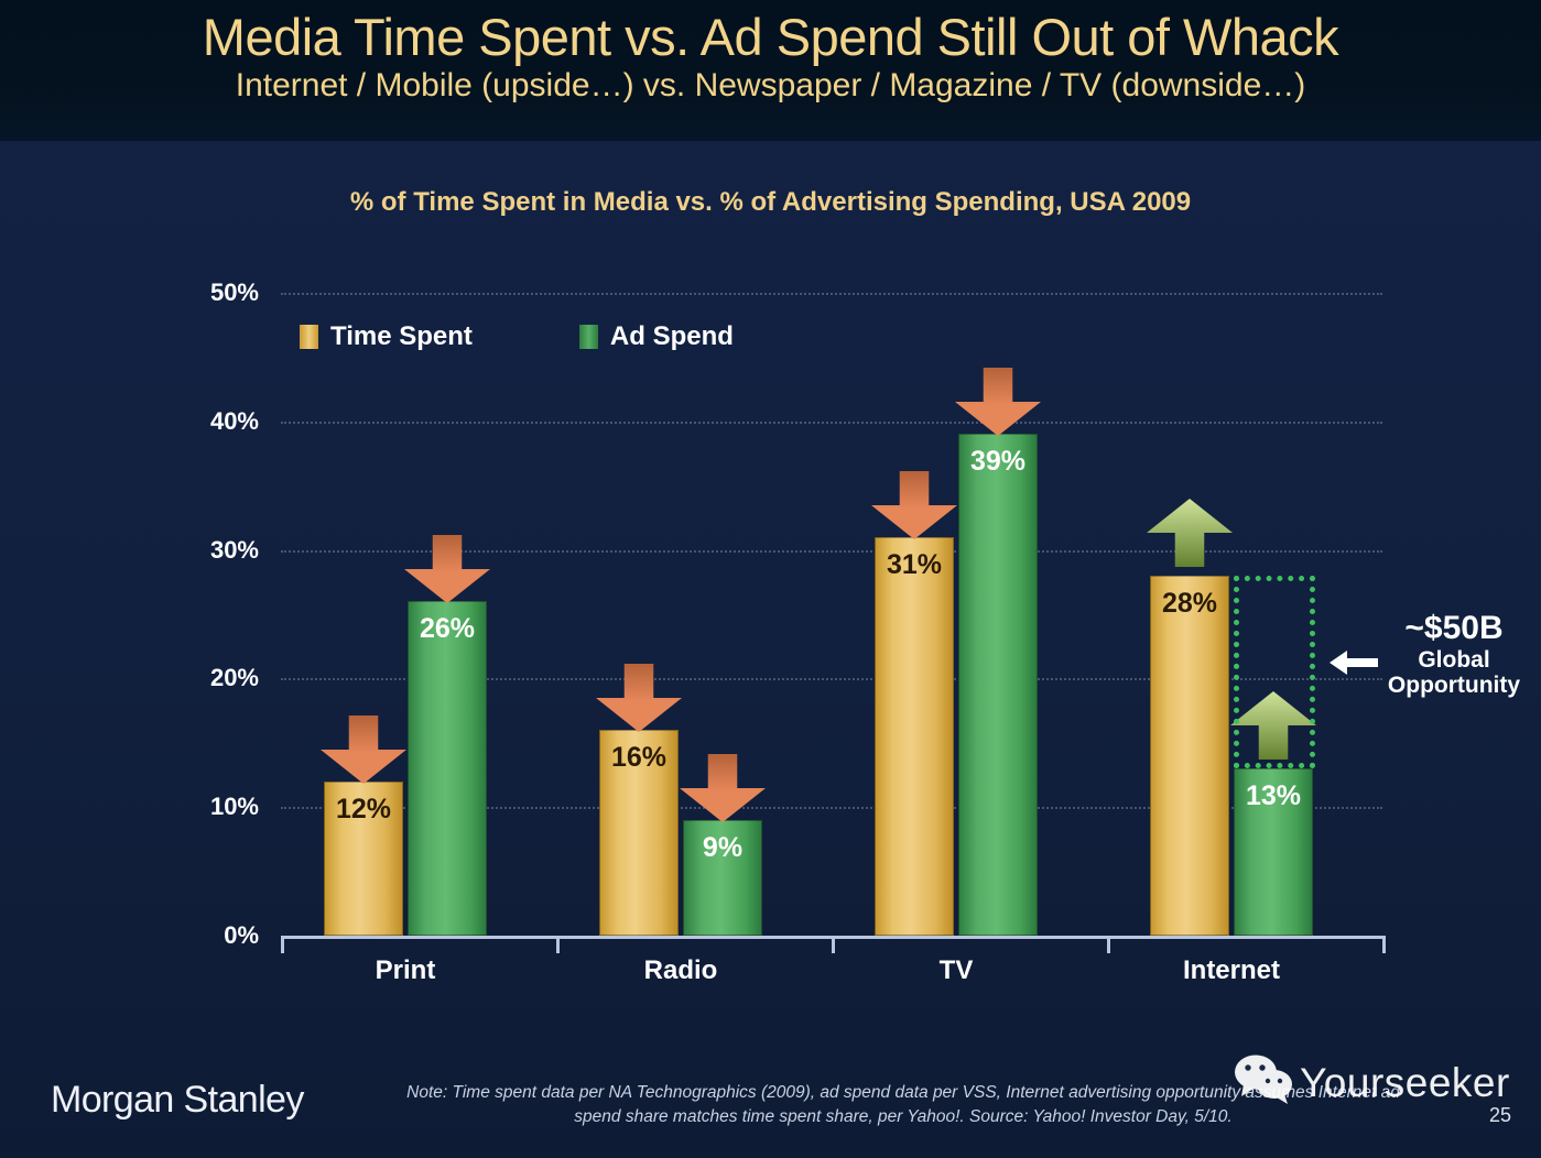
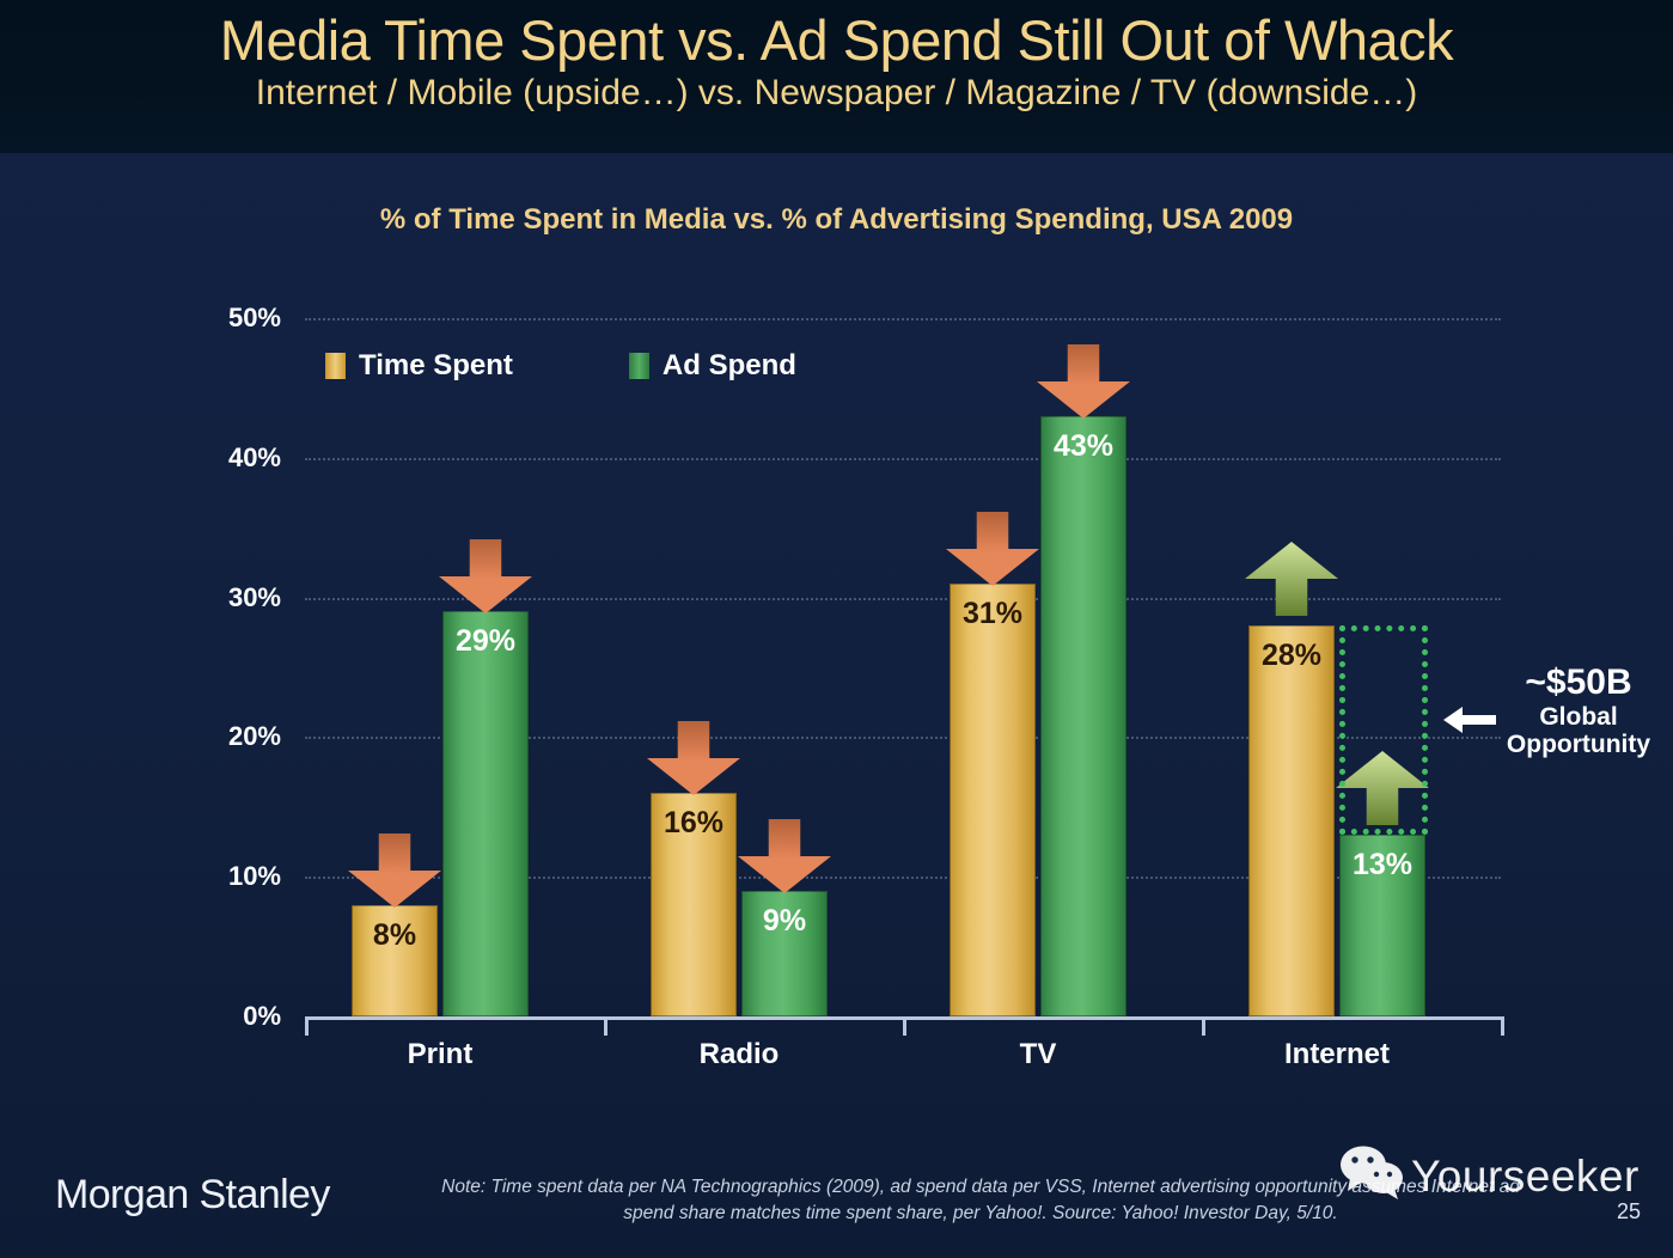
Time Spent/Print: 12% -> 8%
Ad Spend/Print: 26% -> 29%
Ad Spend/TV: 39% -> 43%
